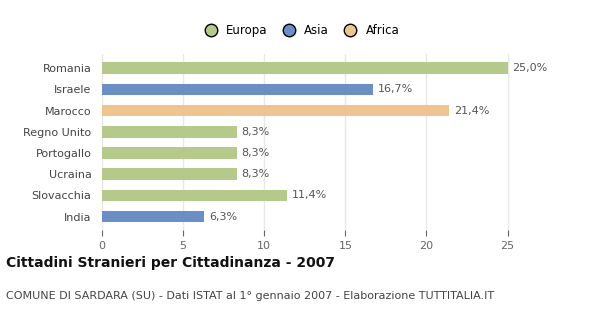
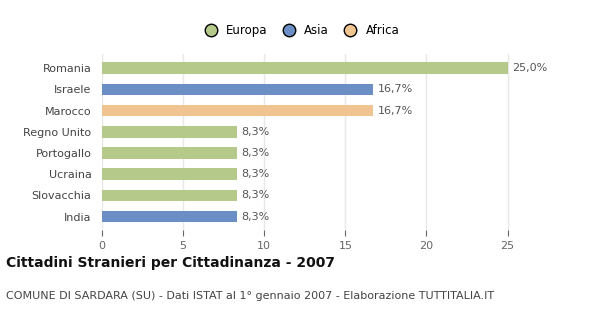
Marocco: 21,4% -> 16,7%
Slovacchia: 11,4% -> 8,3%
India: 6,3% -> 8,3%
